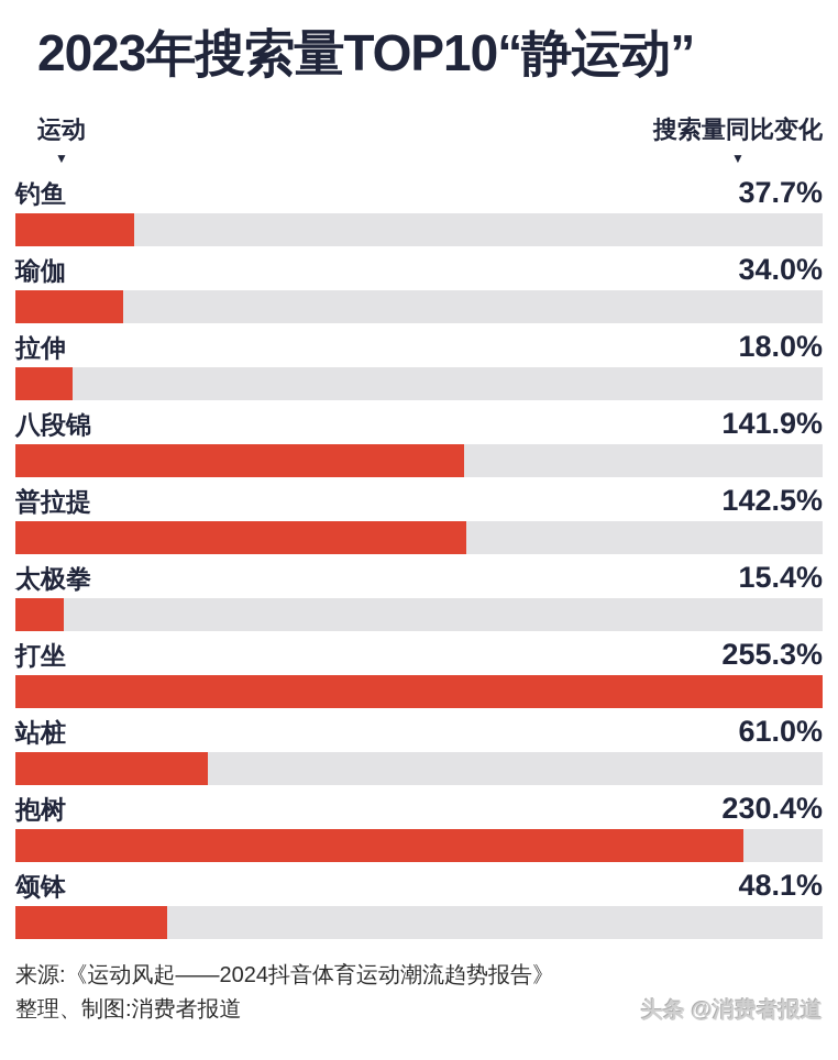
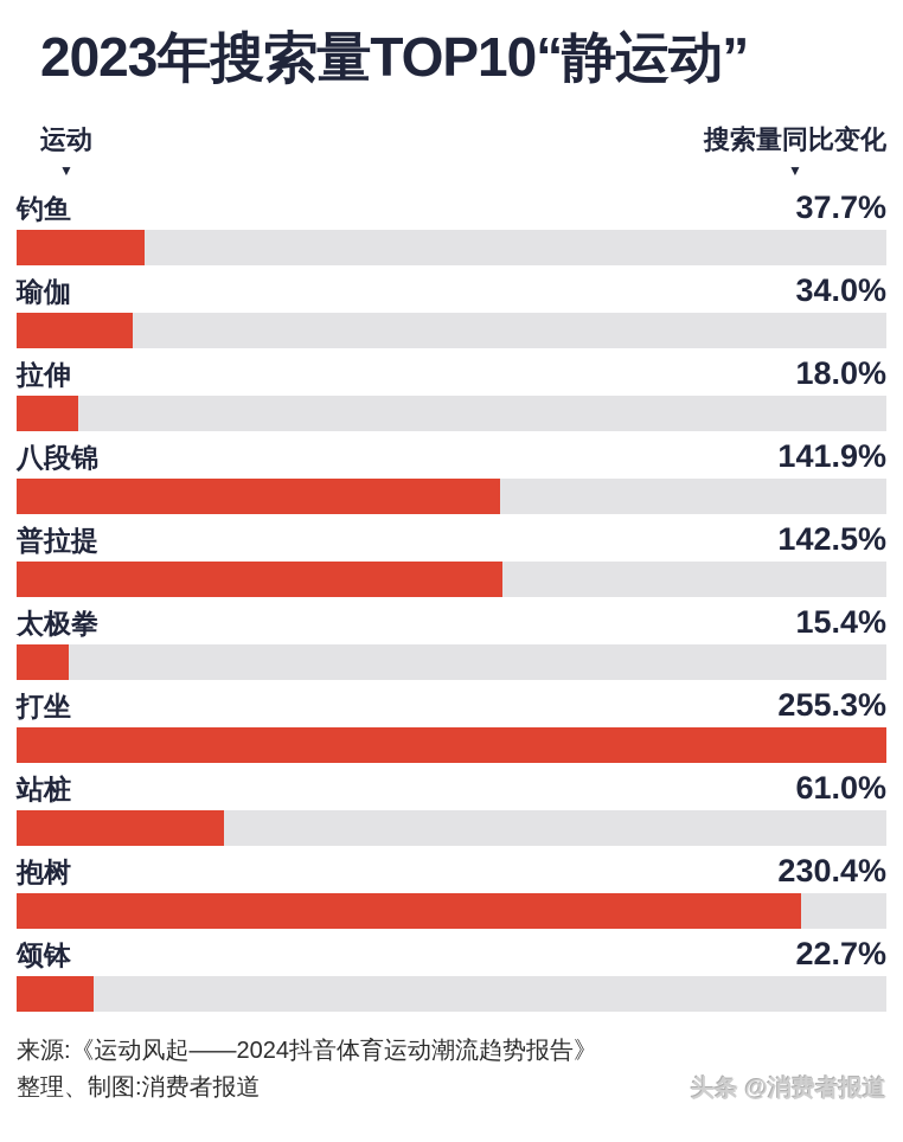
颂钵: 48.1% -> 22.7%
